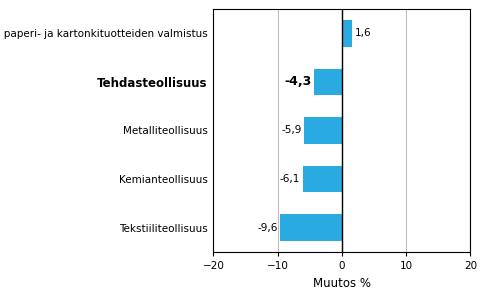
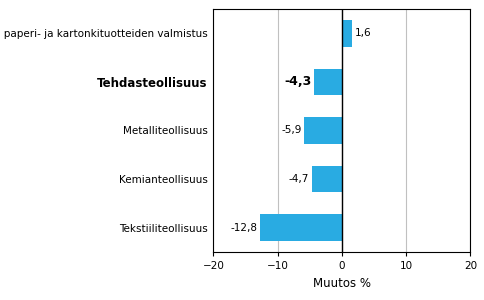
Kemianteollisuus: -6,1 -> -4,7
Tekstiiliteollisuus: -9,6 -> -12,8
